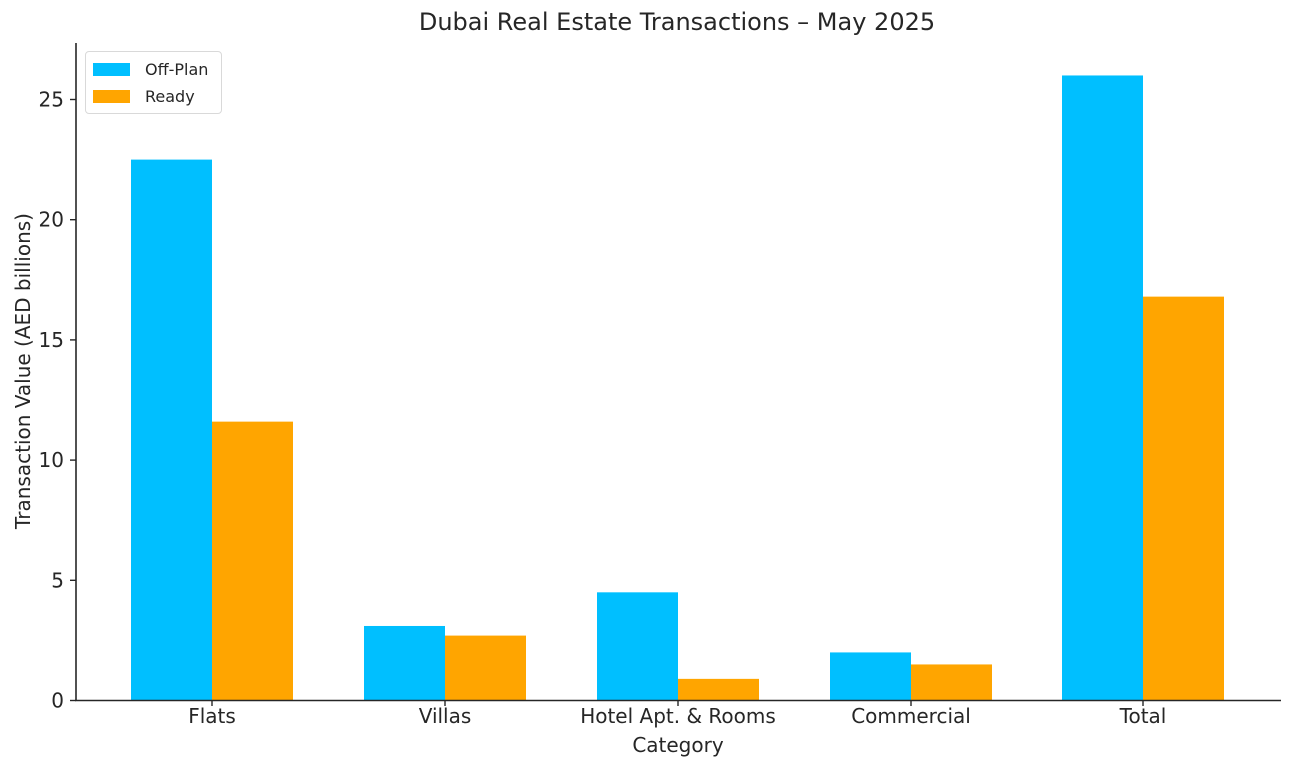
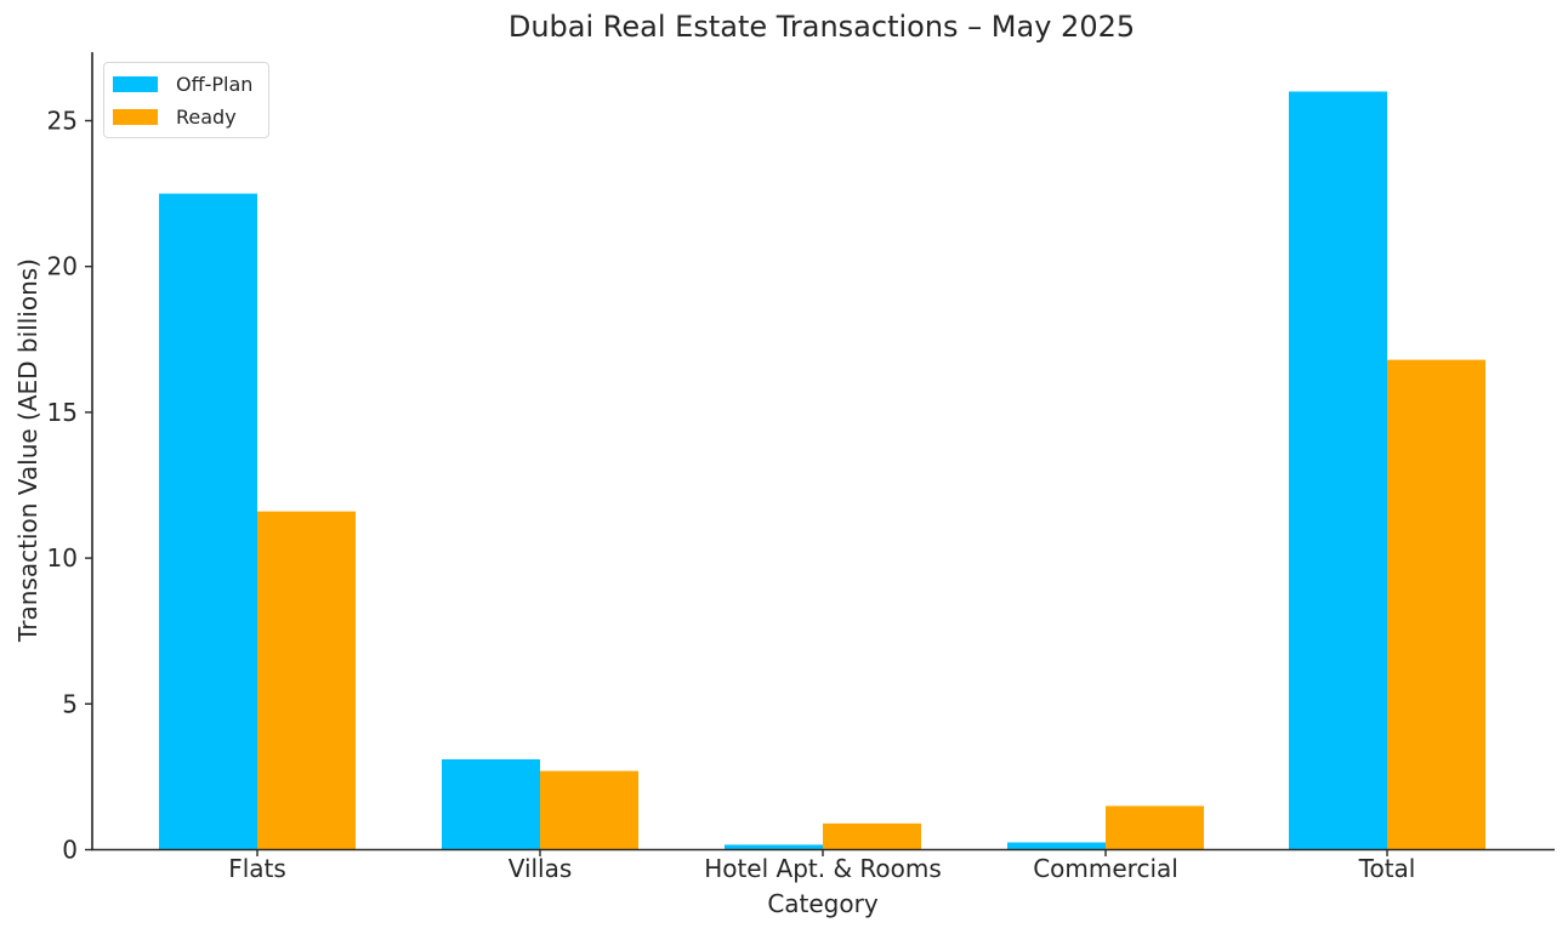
Off-Plan/Hotel Apt. & Rooms: 4.5 -> 0.2
Off-Plan/Commercial: 2.0 -> 0.2
